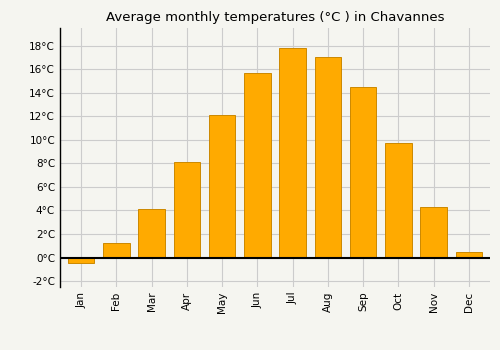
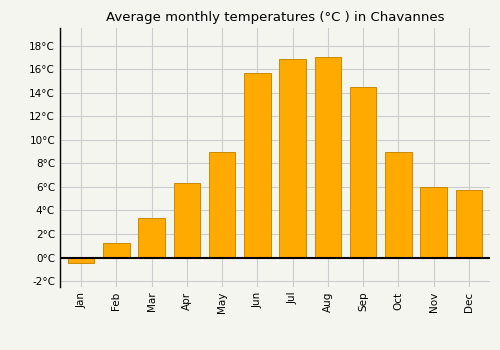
Mar: 4.1°C -> 3.4°C
Apr: 8.1°C -> 6.3°C
May: 12.1°C -> 9.0°C
Jul: 17.8°C -> 16.9°C
Oct: 9.7°C -> 9.0°C
Nov: 4.3°C -> 6.0°C
Dec: 0.5°C -> 5.7°C
